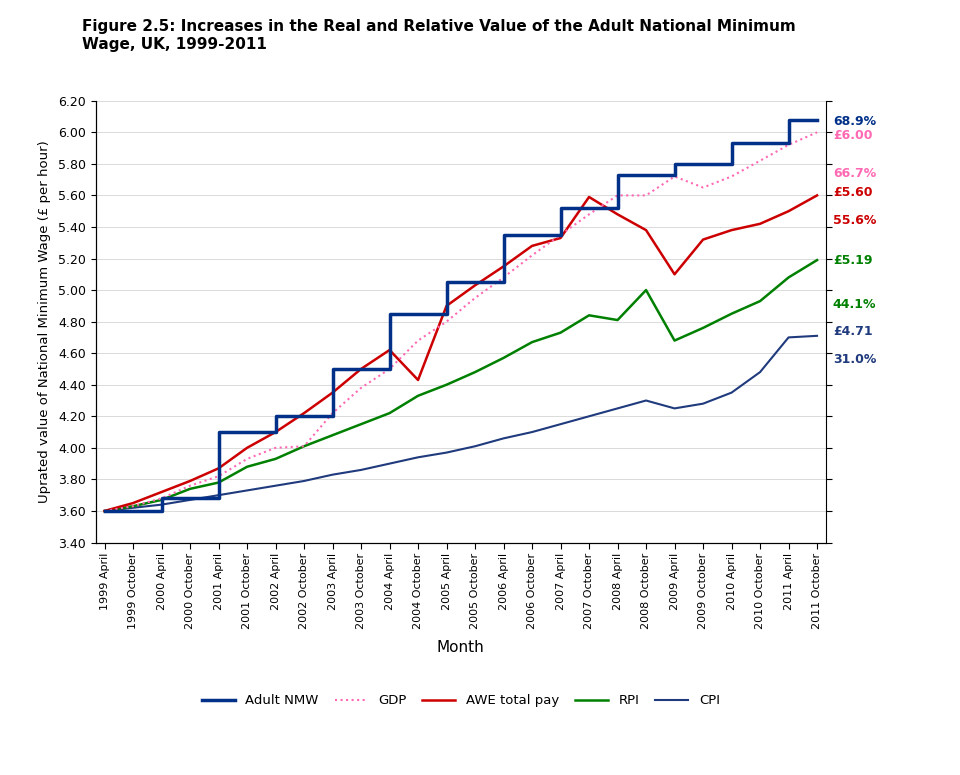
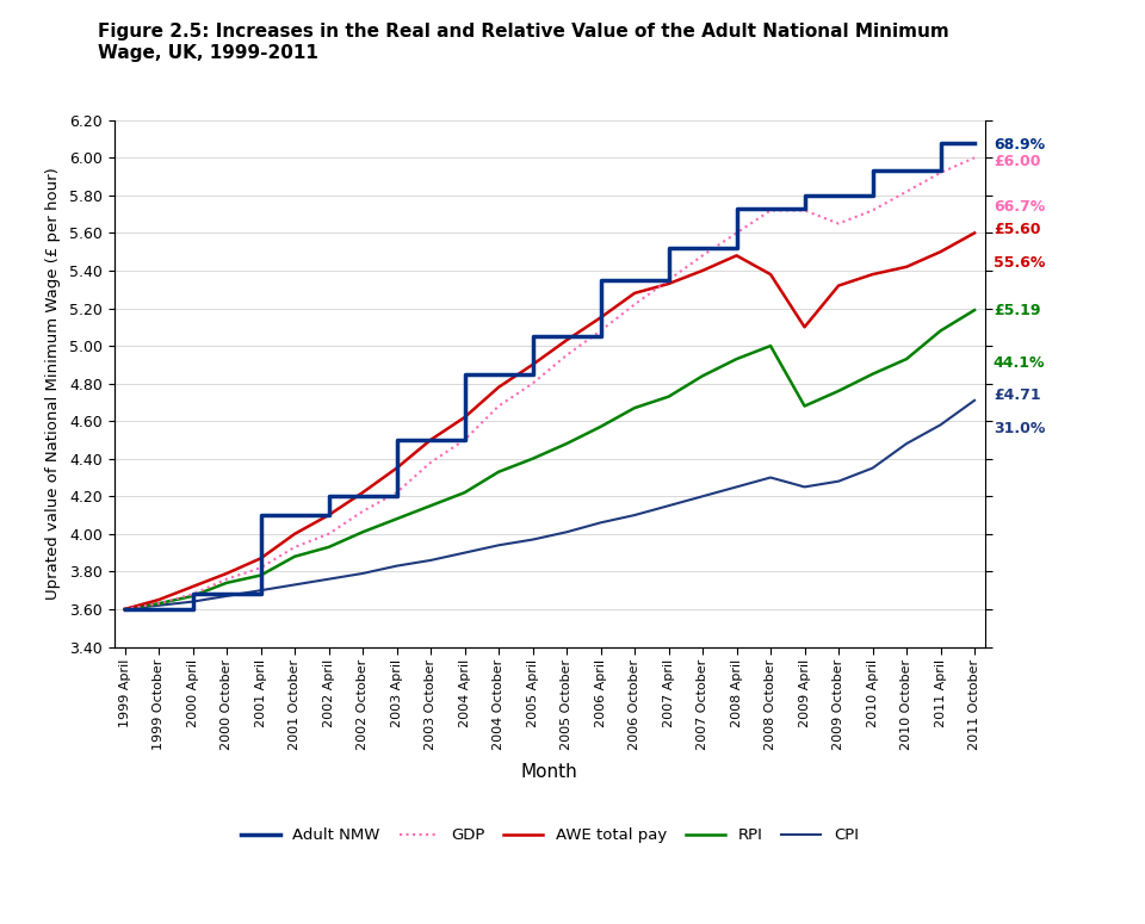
GDP/2002 October: 4.01 -> 4.12
AWE total pay/2004 October: 4.43 -> 4.78
AWE total pay/2007 October: 5.59 -> 5.40
RPI/2008 April: 4.81 -> 4.93
GDP/2008 October: 5.60 -> 5.72
CPI/2011 April: 4.70 -> 4.58
